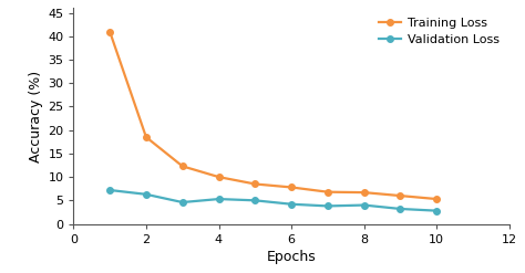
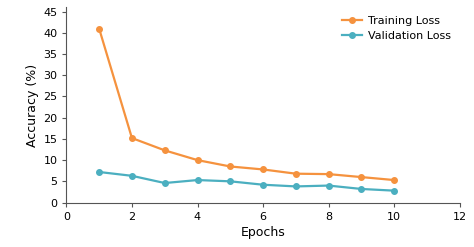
Training Loss/2: 18.5 -> 15.2
